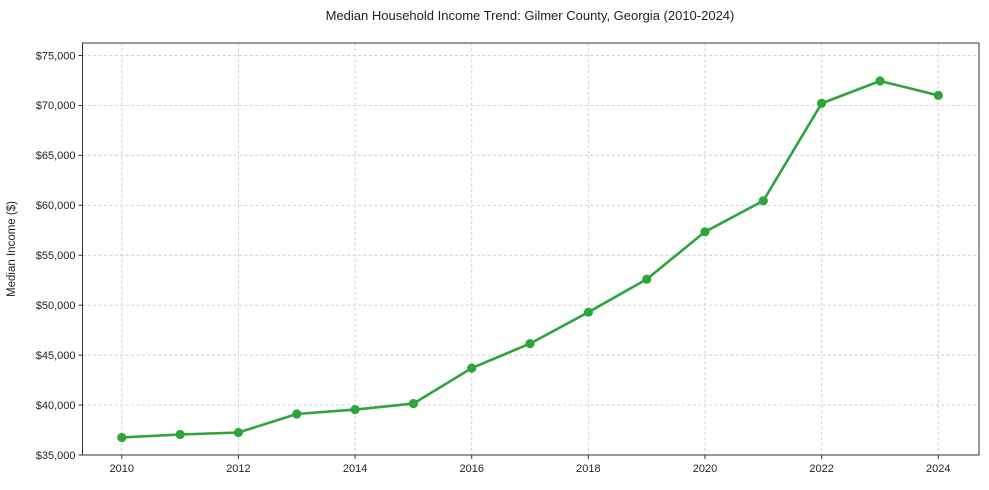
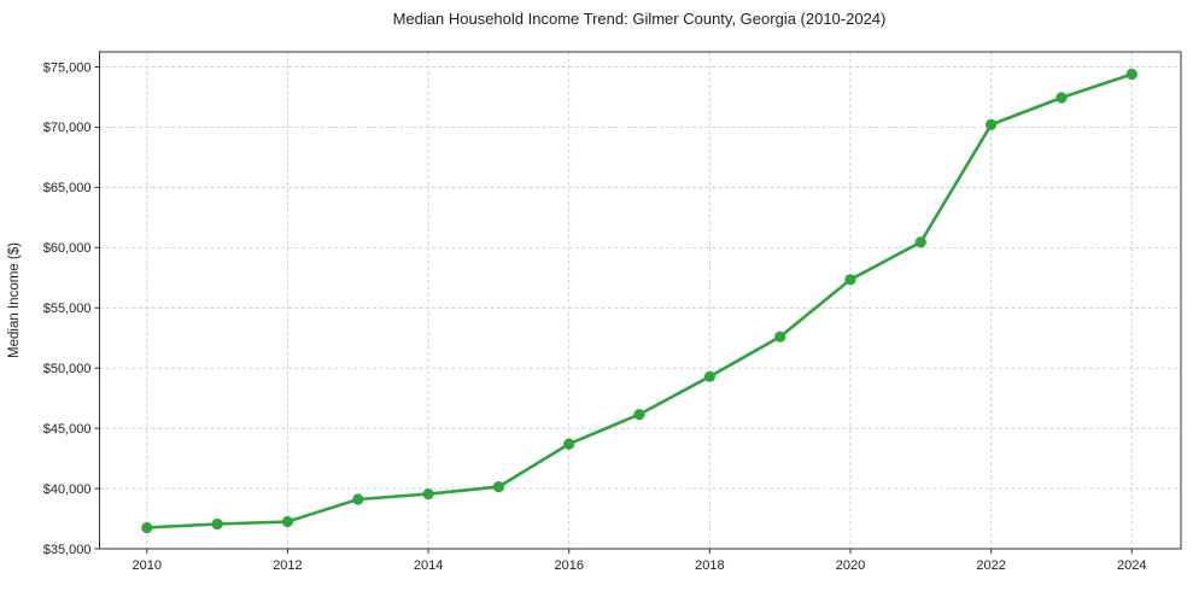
2024: $71000 -> $74000
